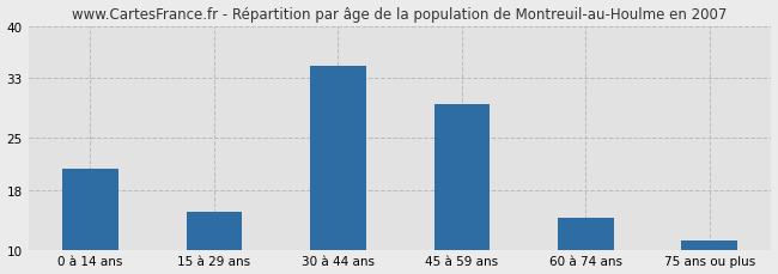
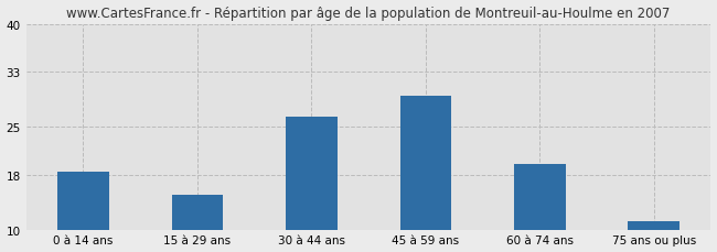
0 à 14 ans: 20.8 -> 18.5
30 à 44 ans: 34.6 -> 26.5
60 à 74 ans: 14.2 -> 19.5
